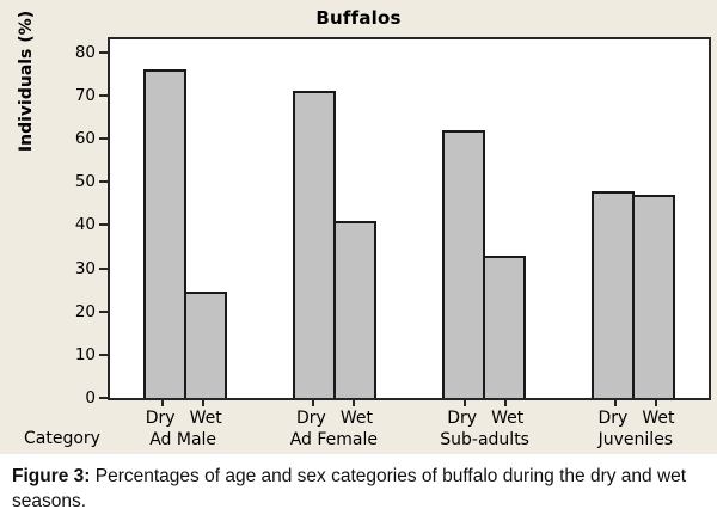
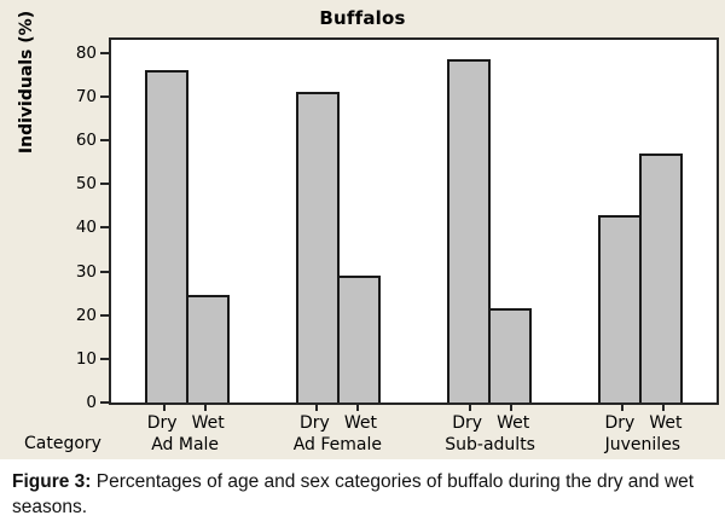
Wet/Ad Female: 41 -> 29
Dry/Sub-adults: 62 -> 78
Wet/Sub-adults: 33 -> 22
Dry/Juveniles: 48 -> 43
Wet/Juveniles: 47 -> 57
